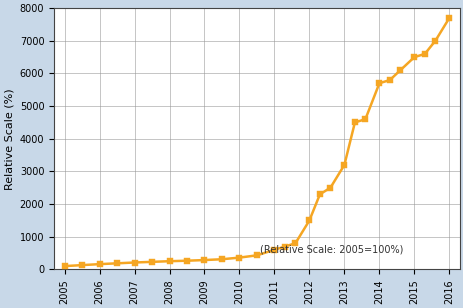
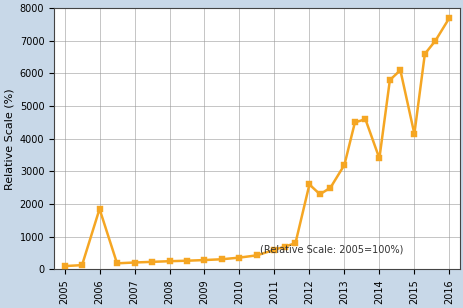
2006: 160 -> 1850
2012: 1500 -> 2600
2014: 5700 -> 3400
2015: 6500 -> 4150
